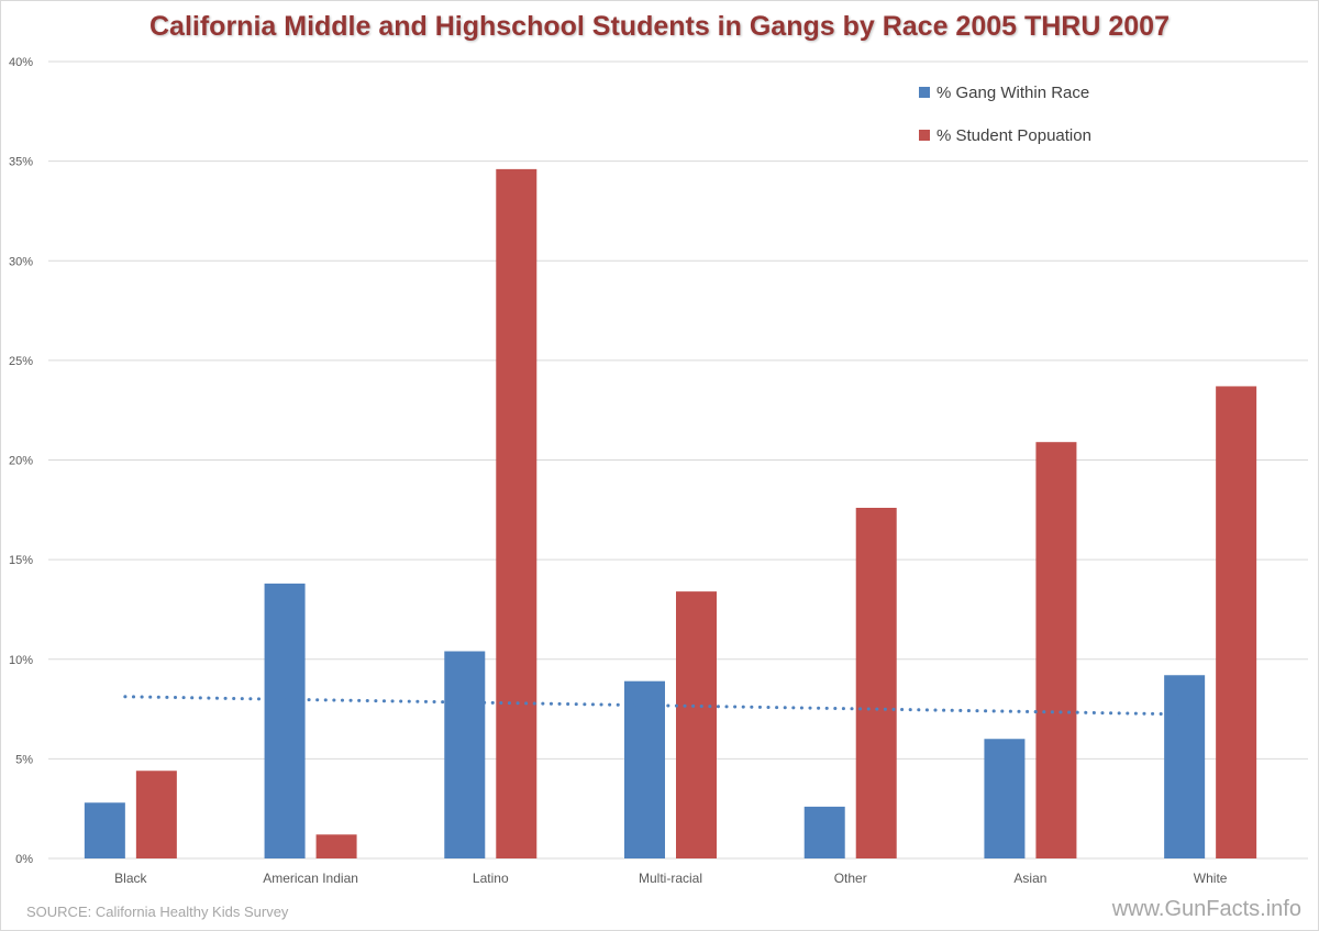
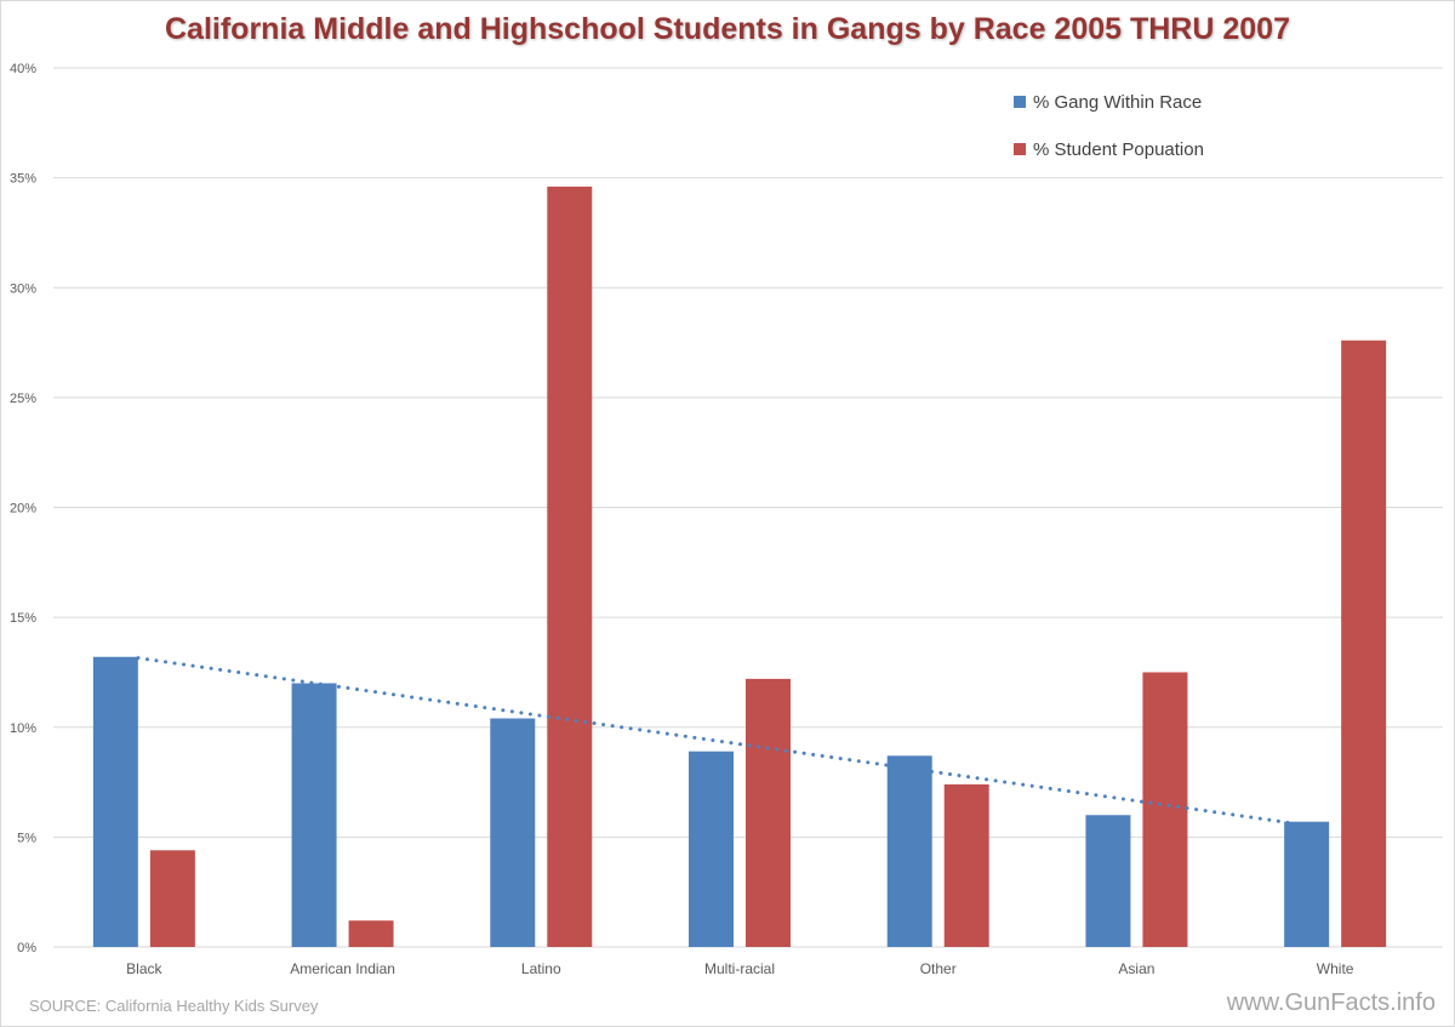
% Gang Within Race/Black: 2.8% -> 13.2%
% Gang Within Race/American Indian: 13.8% -> 12.0%
% Student Popuation/Multi-racial: 13.4% -> 12.2%
% Gang Within Race/Other: 2.6% -> 8.7%
% Student Popuation/Other: 17.6% -> 7.4%
% Student Popuation/Asian: 20.9% -> 12.5%
% Gang Within Race/White: 9.2% -> 5.7%
% Student Popuation/White: 23.7% -> 27.6%
